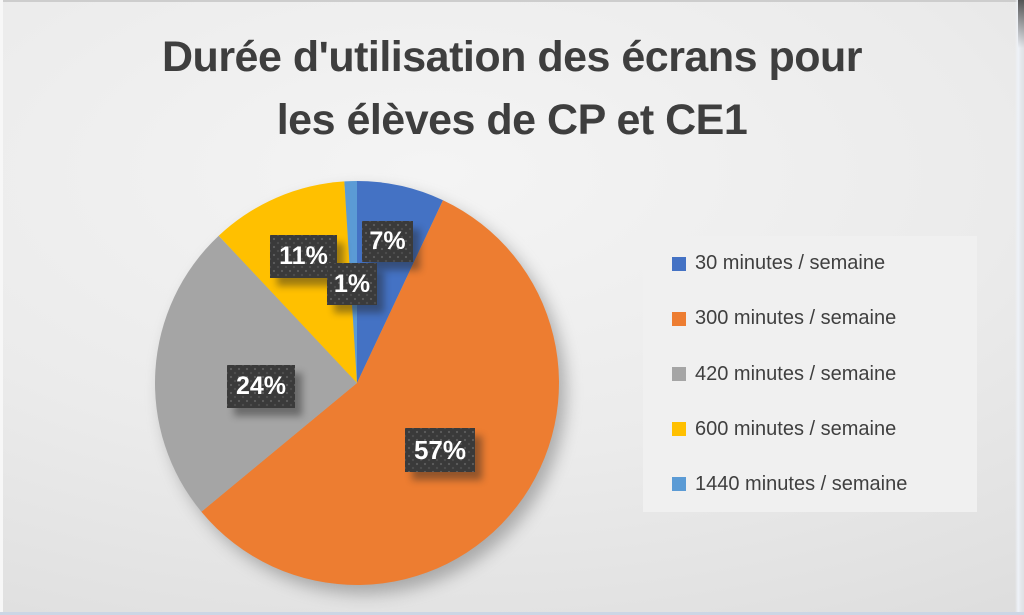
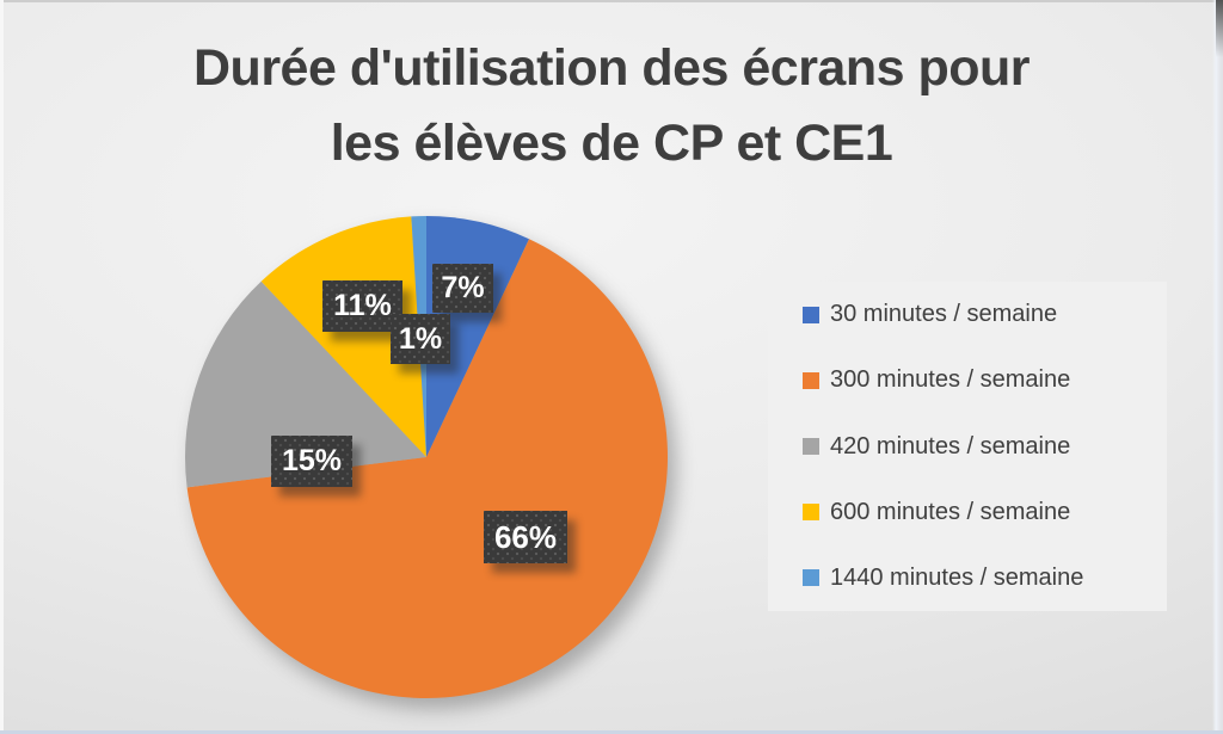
300 minutes / semaine: 57% -> 66%
420 minutes / semaine: 24% -> 15%
